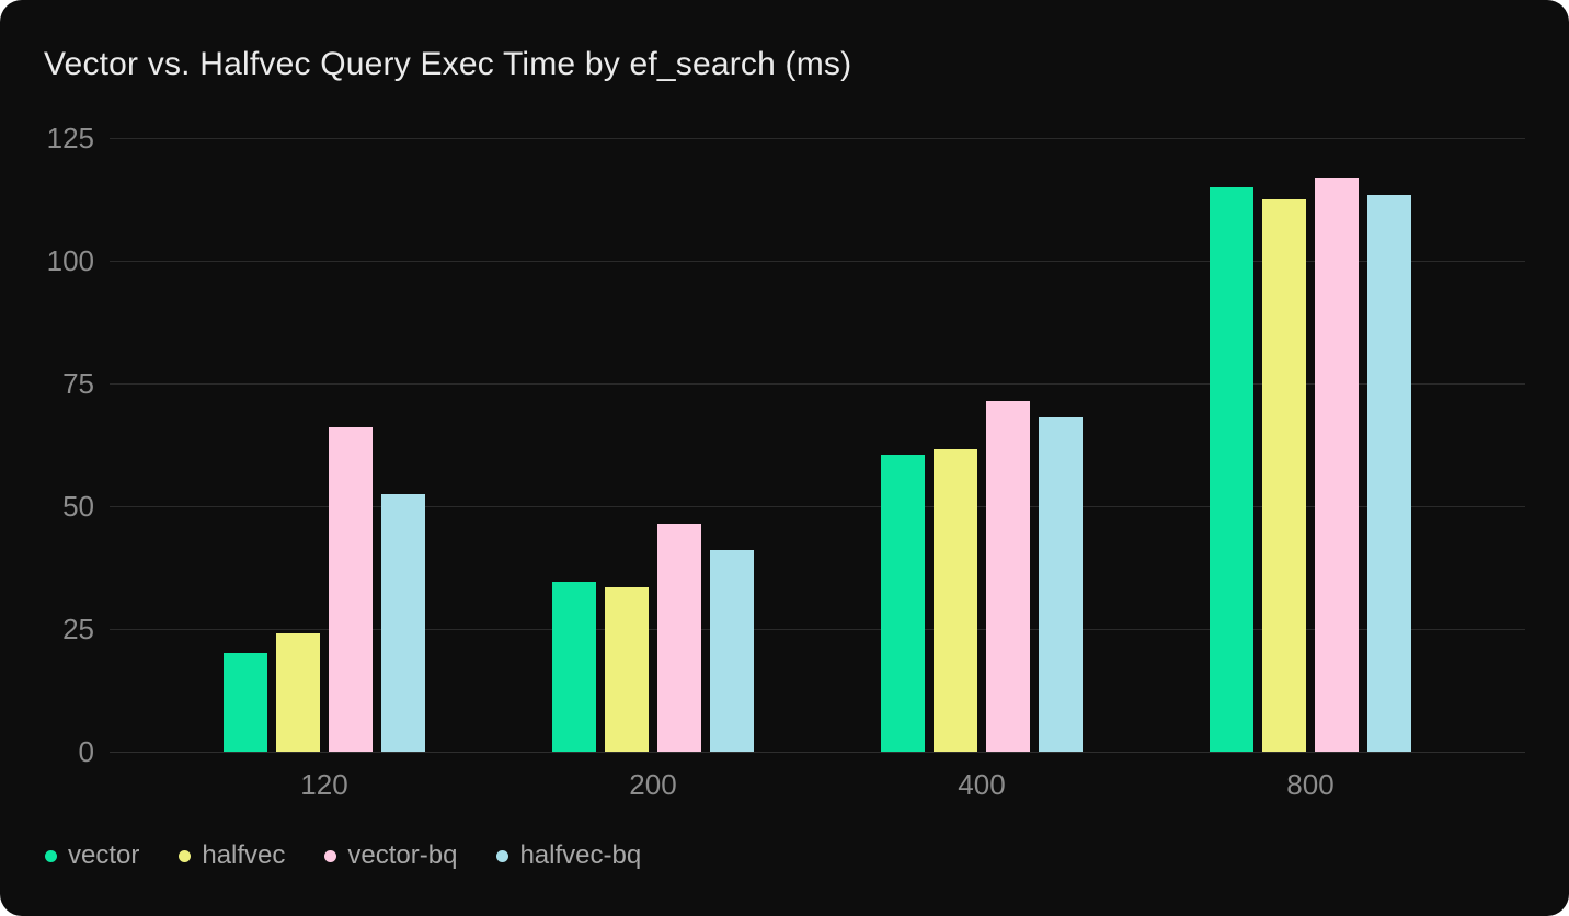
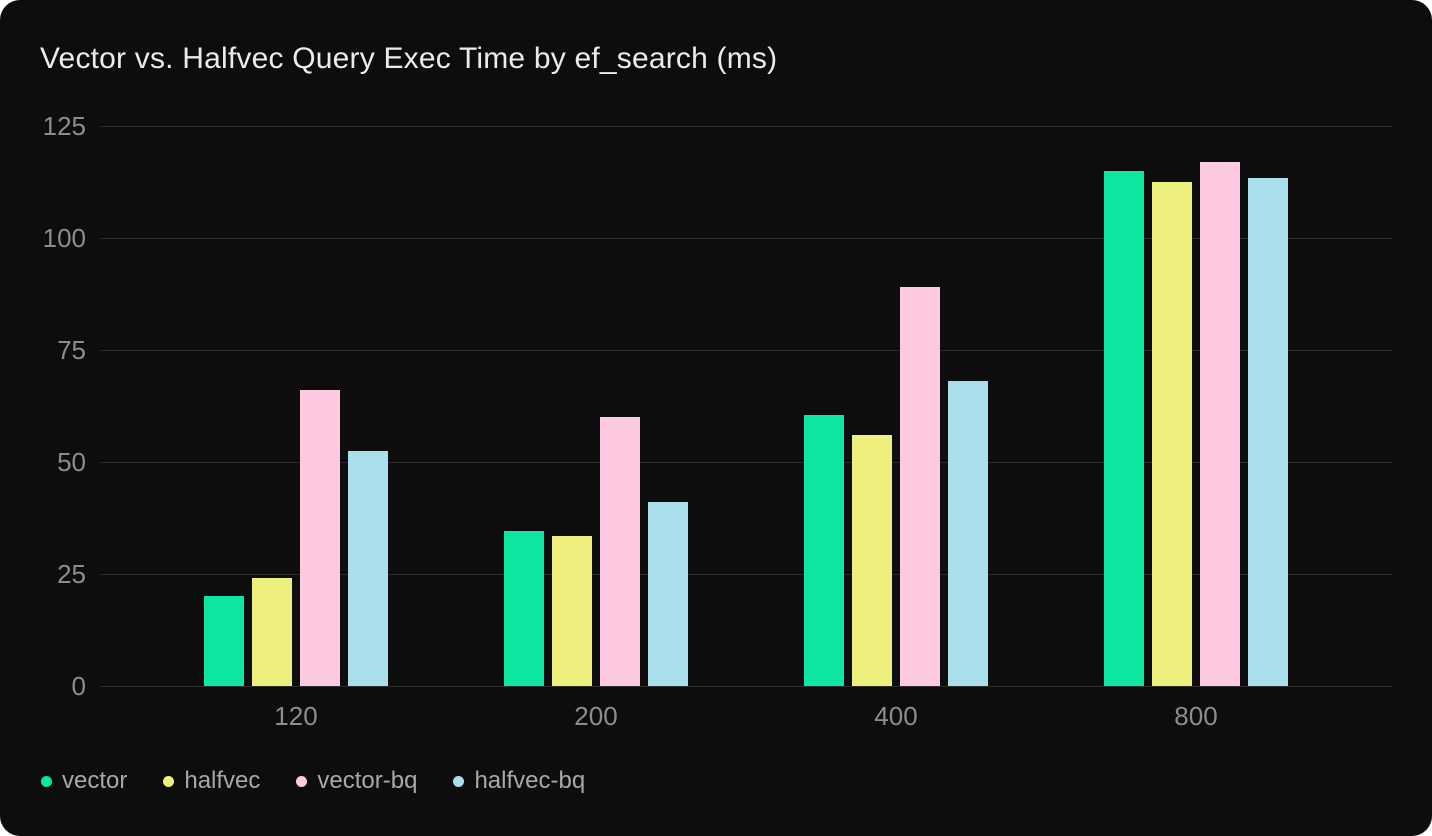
vector-bq/200: 46 -> 60
halfvec/400: 62 -> 56
vector-bq/400: 72 -> 89
